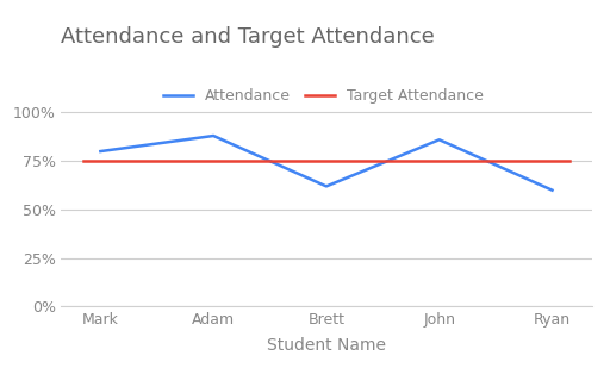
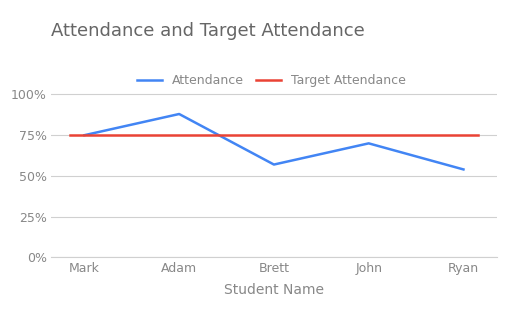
Mark: 80% -> 75%
Brett: 62% -> 57%
John: 86% -> 70%
Ryan: 60% -> 54%
